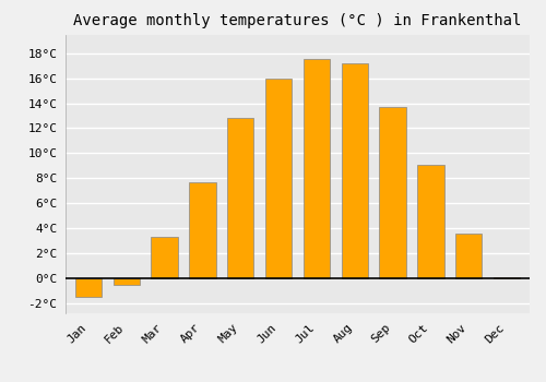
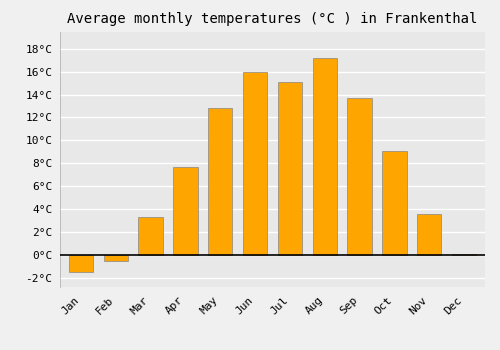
Jul: 17.5°C -> 15.1°C
